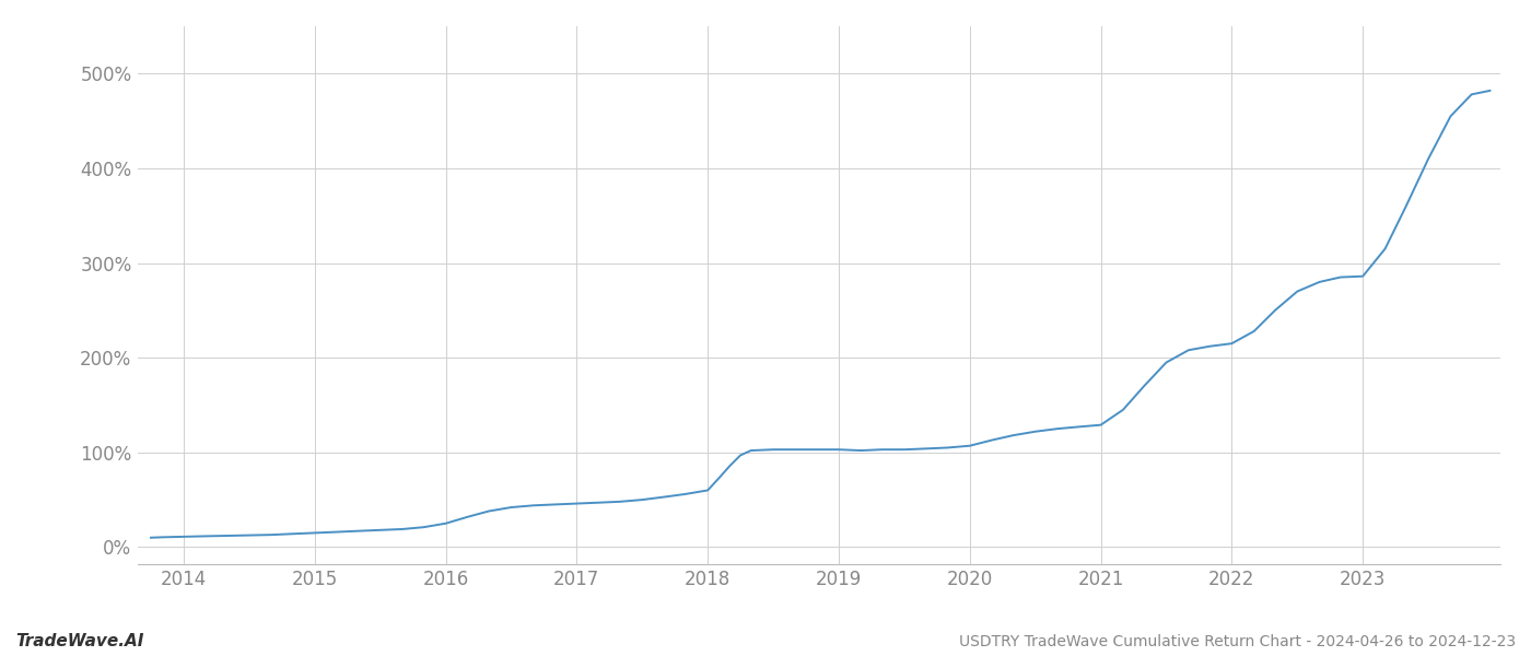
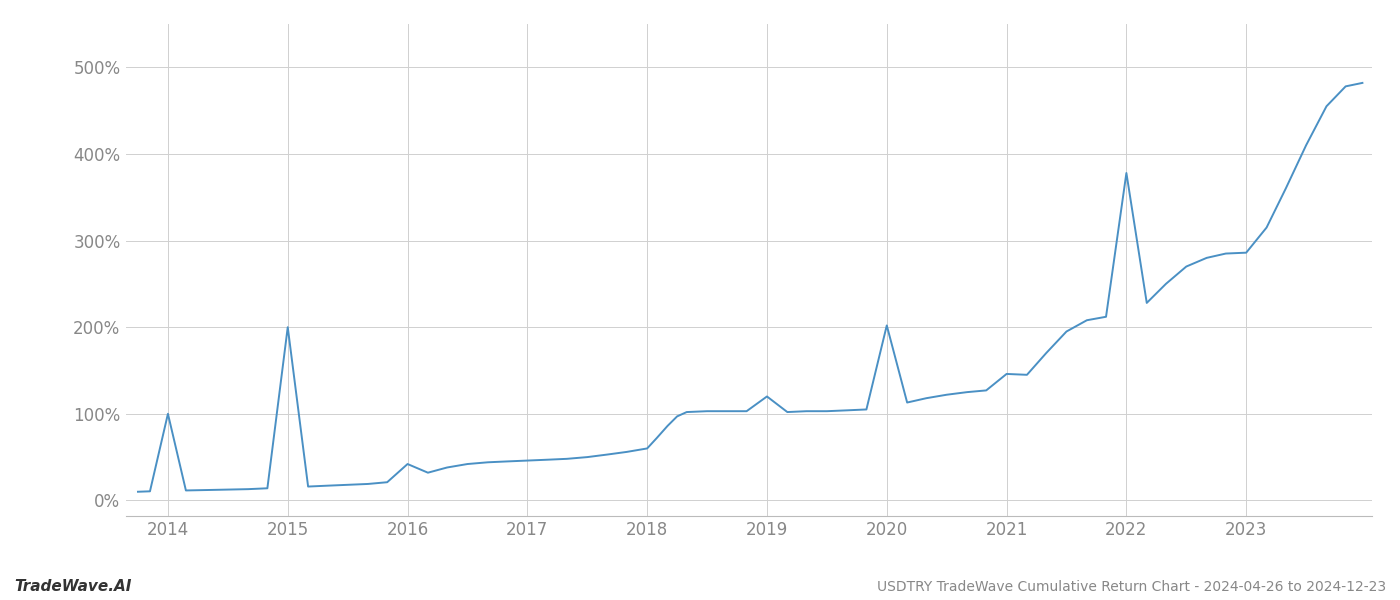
2014: 11% -> 100%
2015: 15% -> 200%
2016: 25% -> 42%
2019: 103% -> 120%
2020: 107% -> 202%
2021: 129% -> 146%
2022: 215% -> 378%
